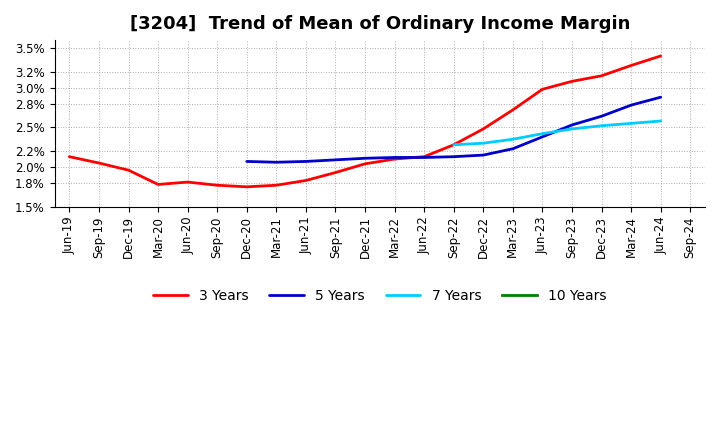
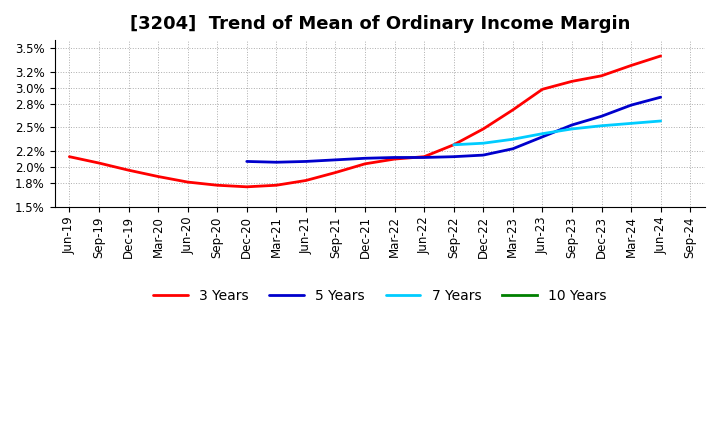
3 Years/Mar-20: 1.78% -> 1.88%
